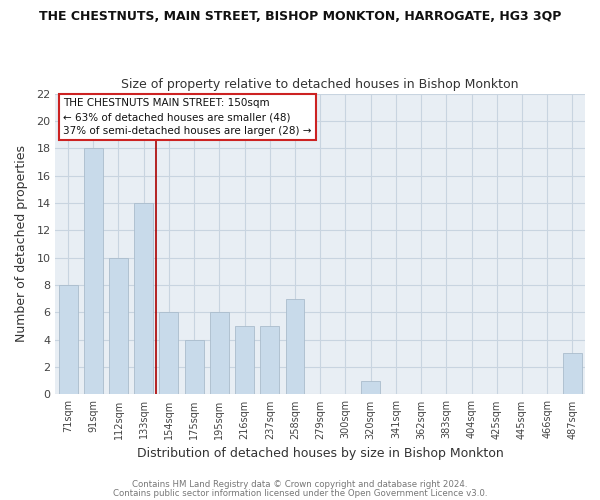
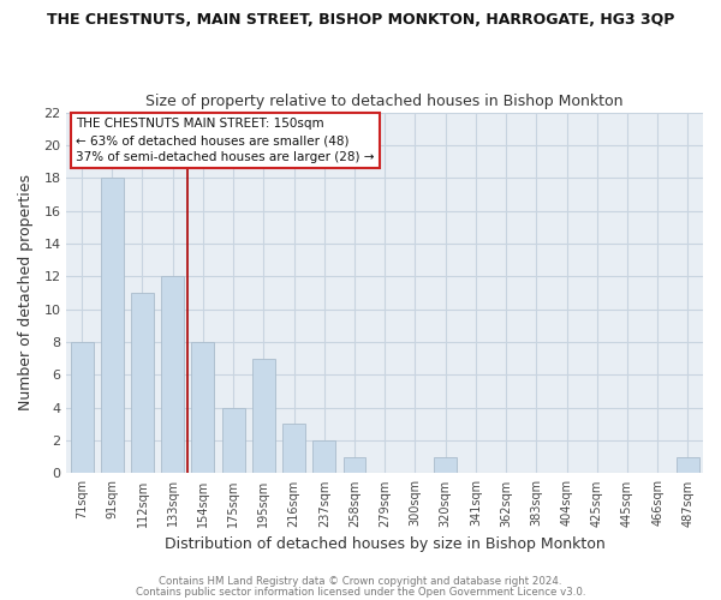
112sqm: 10 -> 11
133sqm: 14 -> 12
154sqm: 6 -> 8
195sqm: 6 -> 7
216sqm: 5 -> 3
237sqm: 5 -> 2
258sqm: 7 -> 1
487sqm: 3 -> 1
